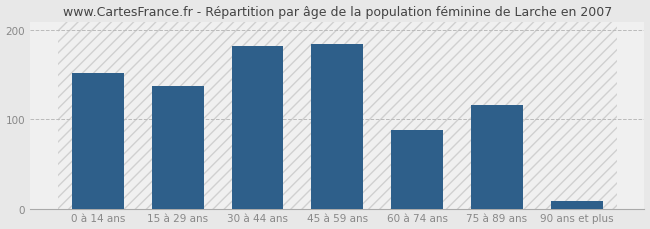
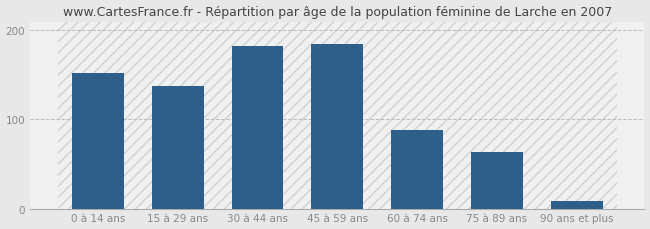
75 à 89 ans: 116 -> 63
